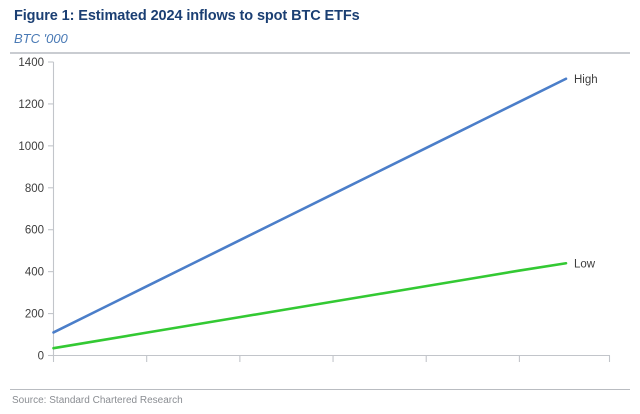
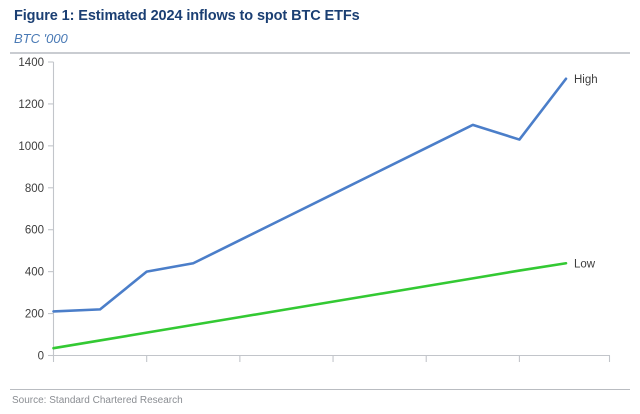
High/Jan-24: 110 -> 210
High/Mar-24: 330 -> 400
High/Nov-24: 1210 -> 1030
